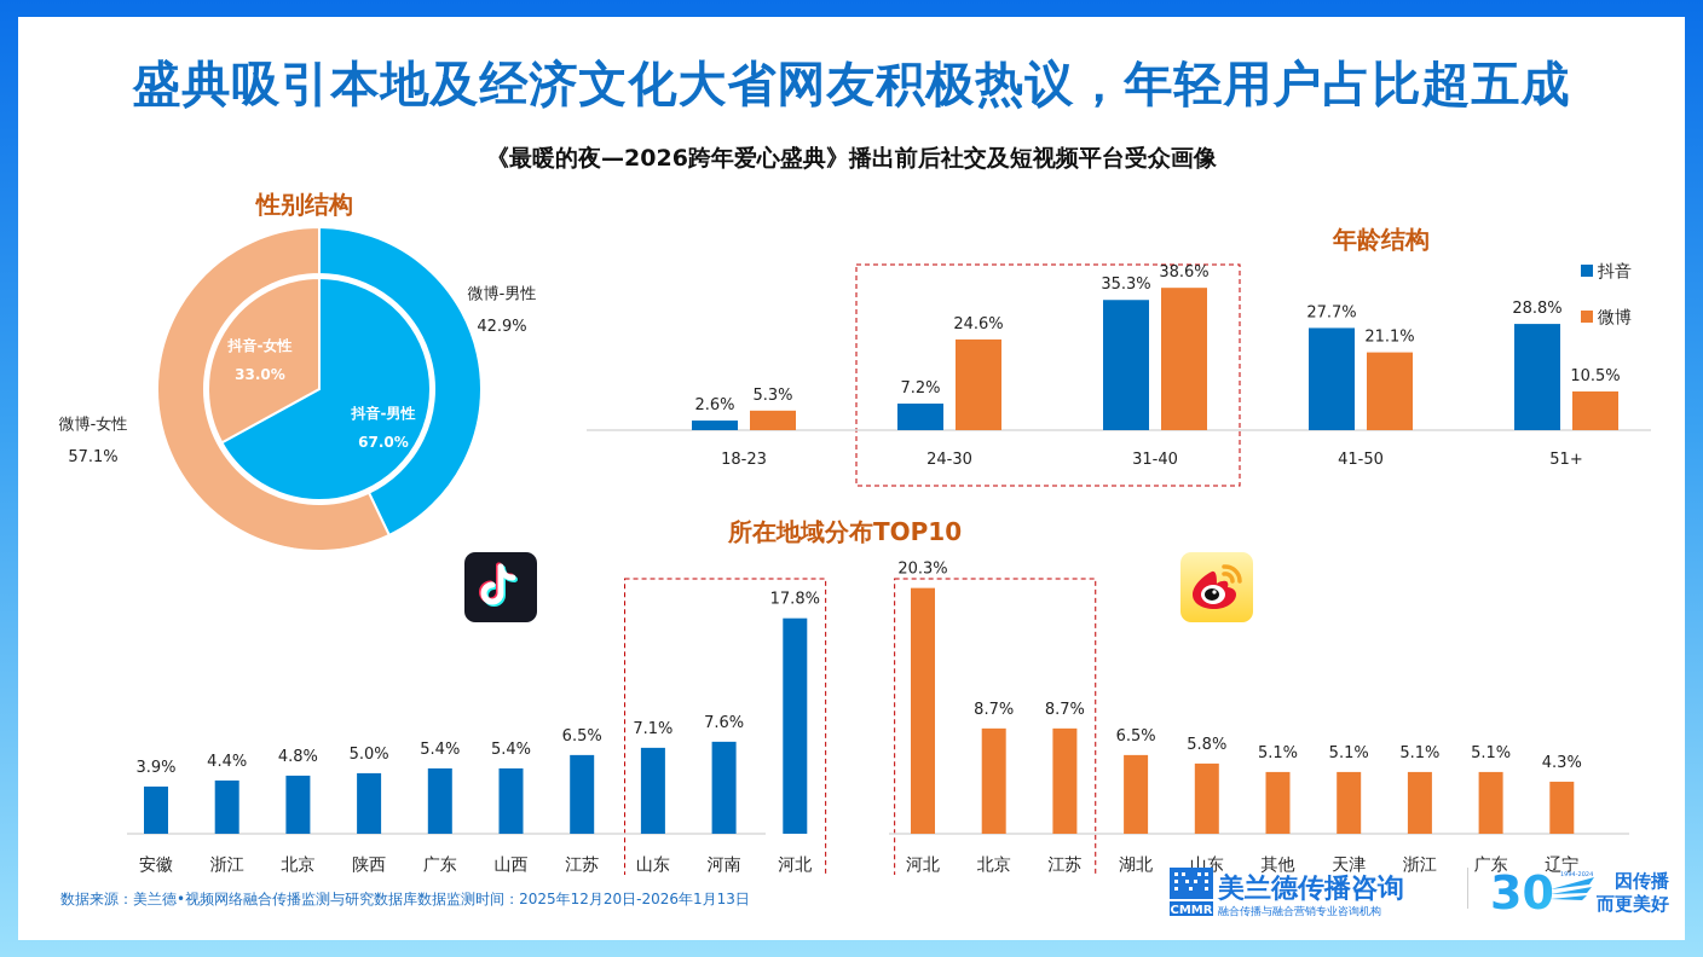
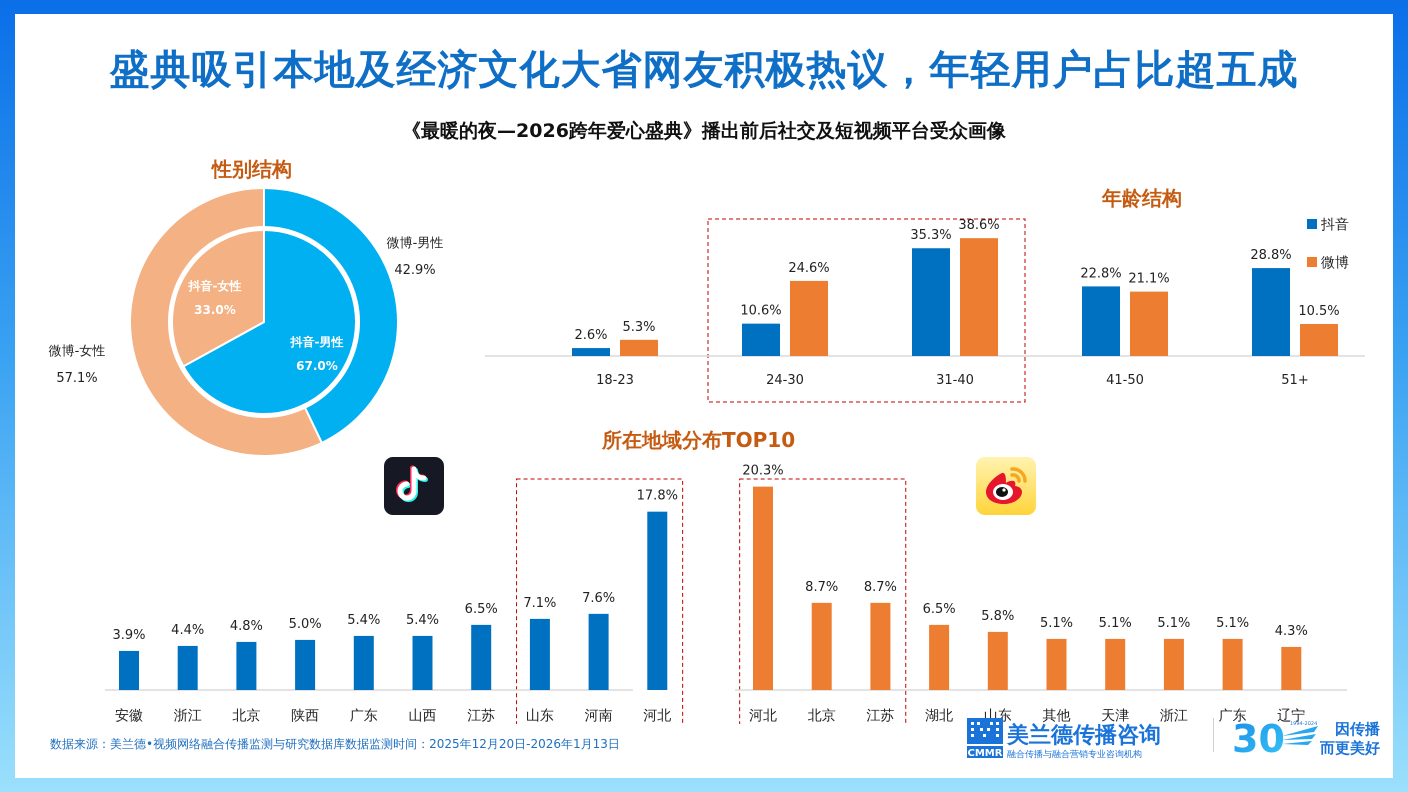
年龄结构/抖音/24-30: 7.2% -> 10.6%
年龄结构/抖音/41-50: 27.7% -> 22.8%
